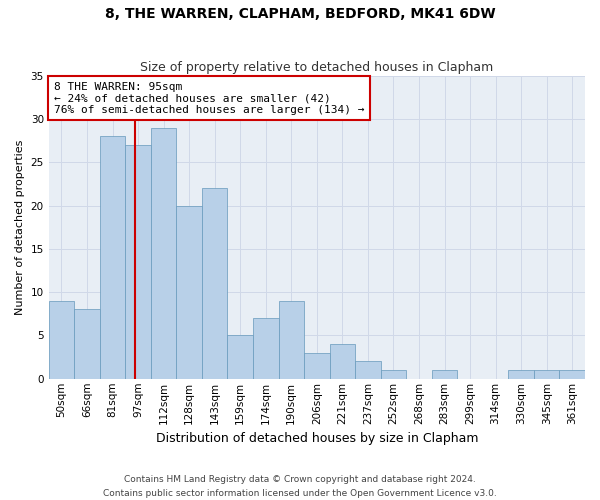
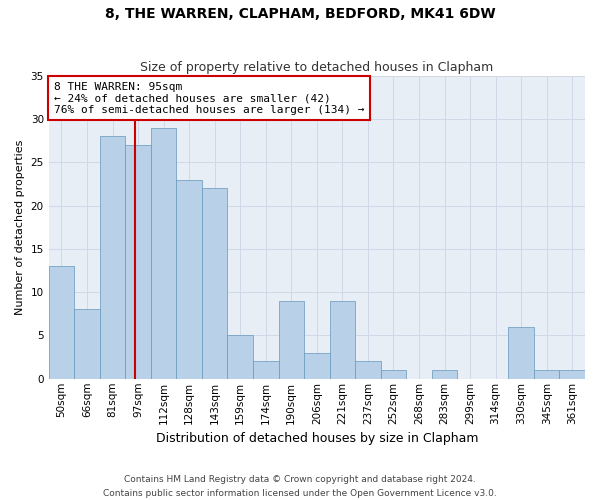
50sqm: 9 -> 13
128sqm: 20 -> 23
174sqm: 7 -> 2
221sqm: 4 -> 9
330sqm: 1 -> 6
